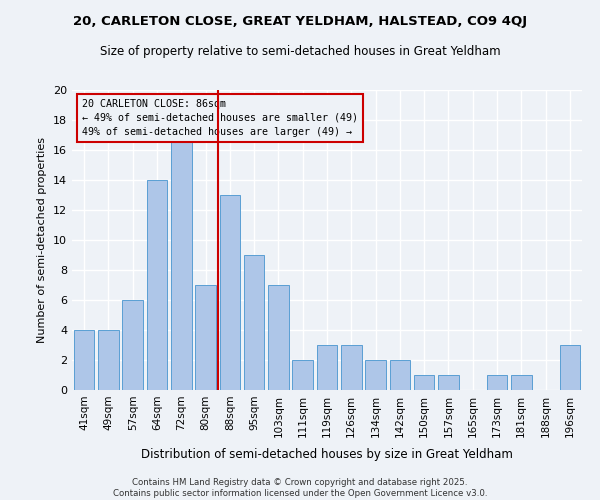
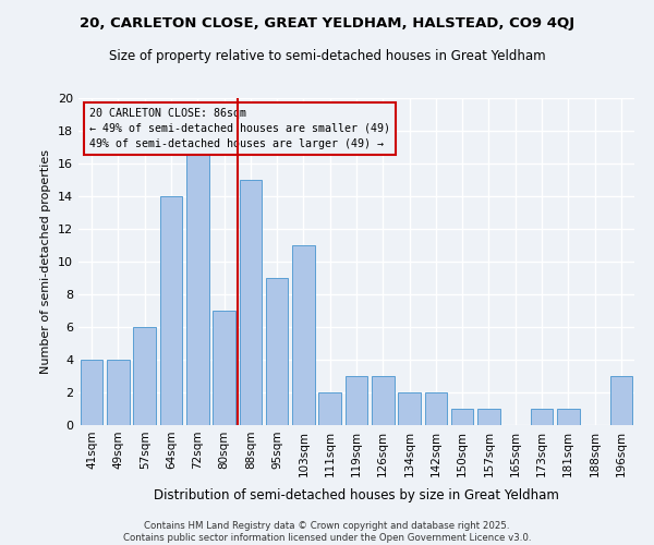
88sqm: 13 -> 15
103sqm: 7 -> 11
